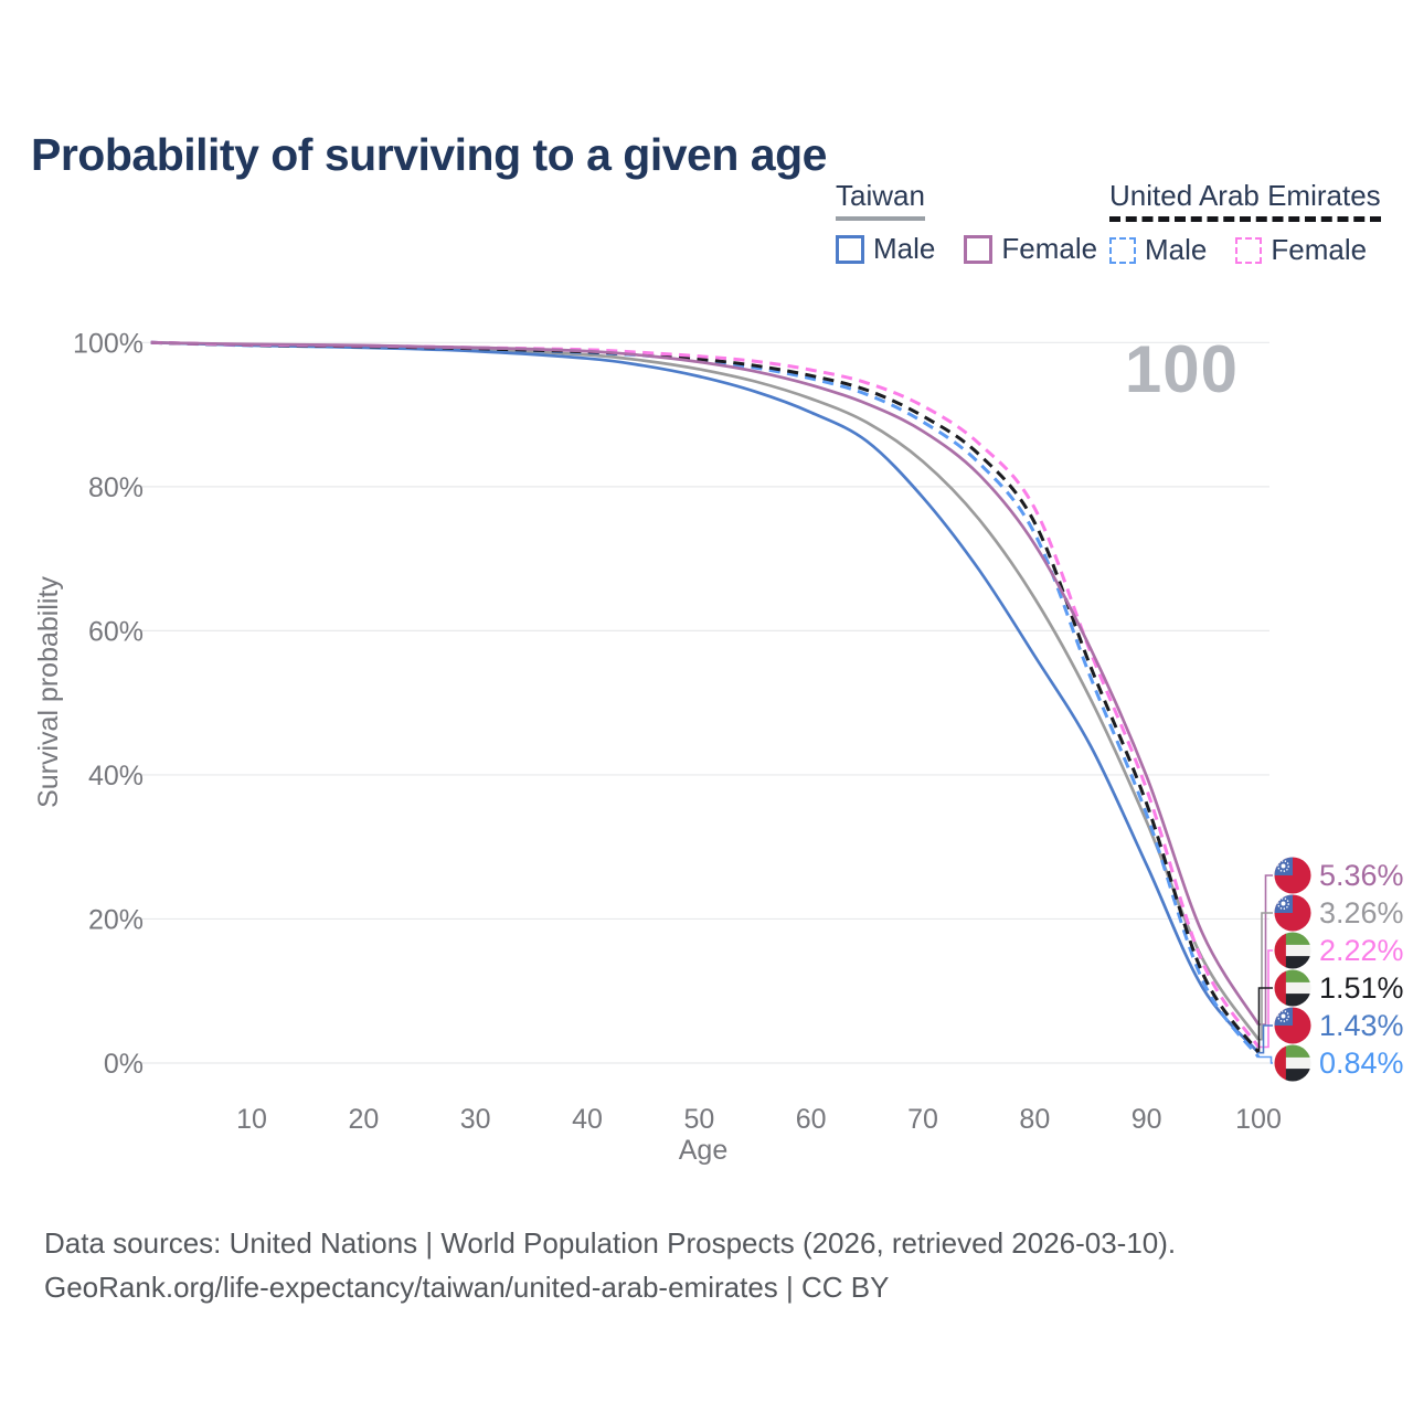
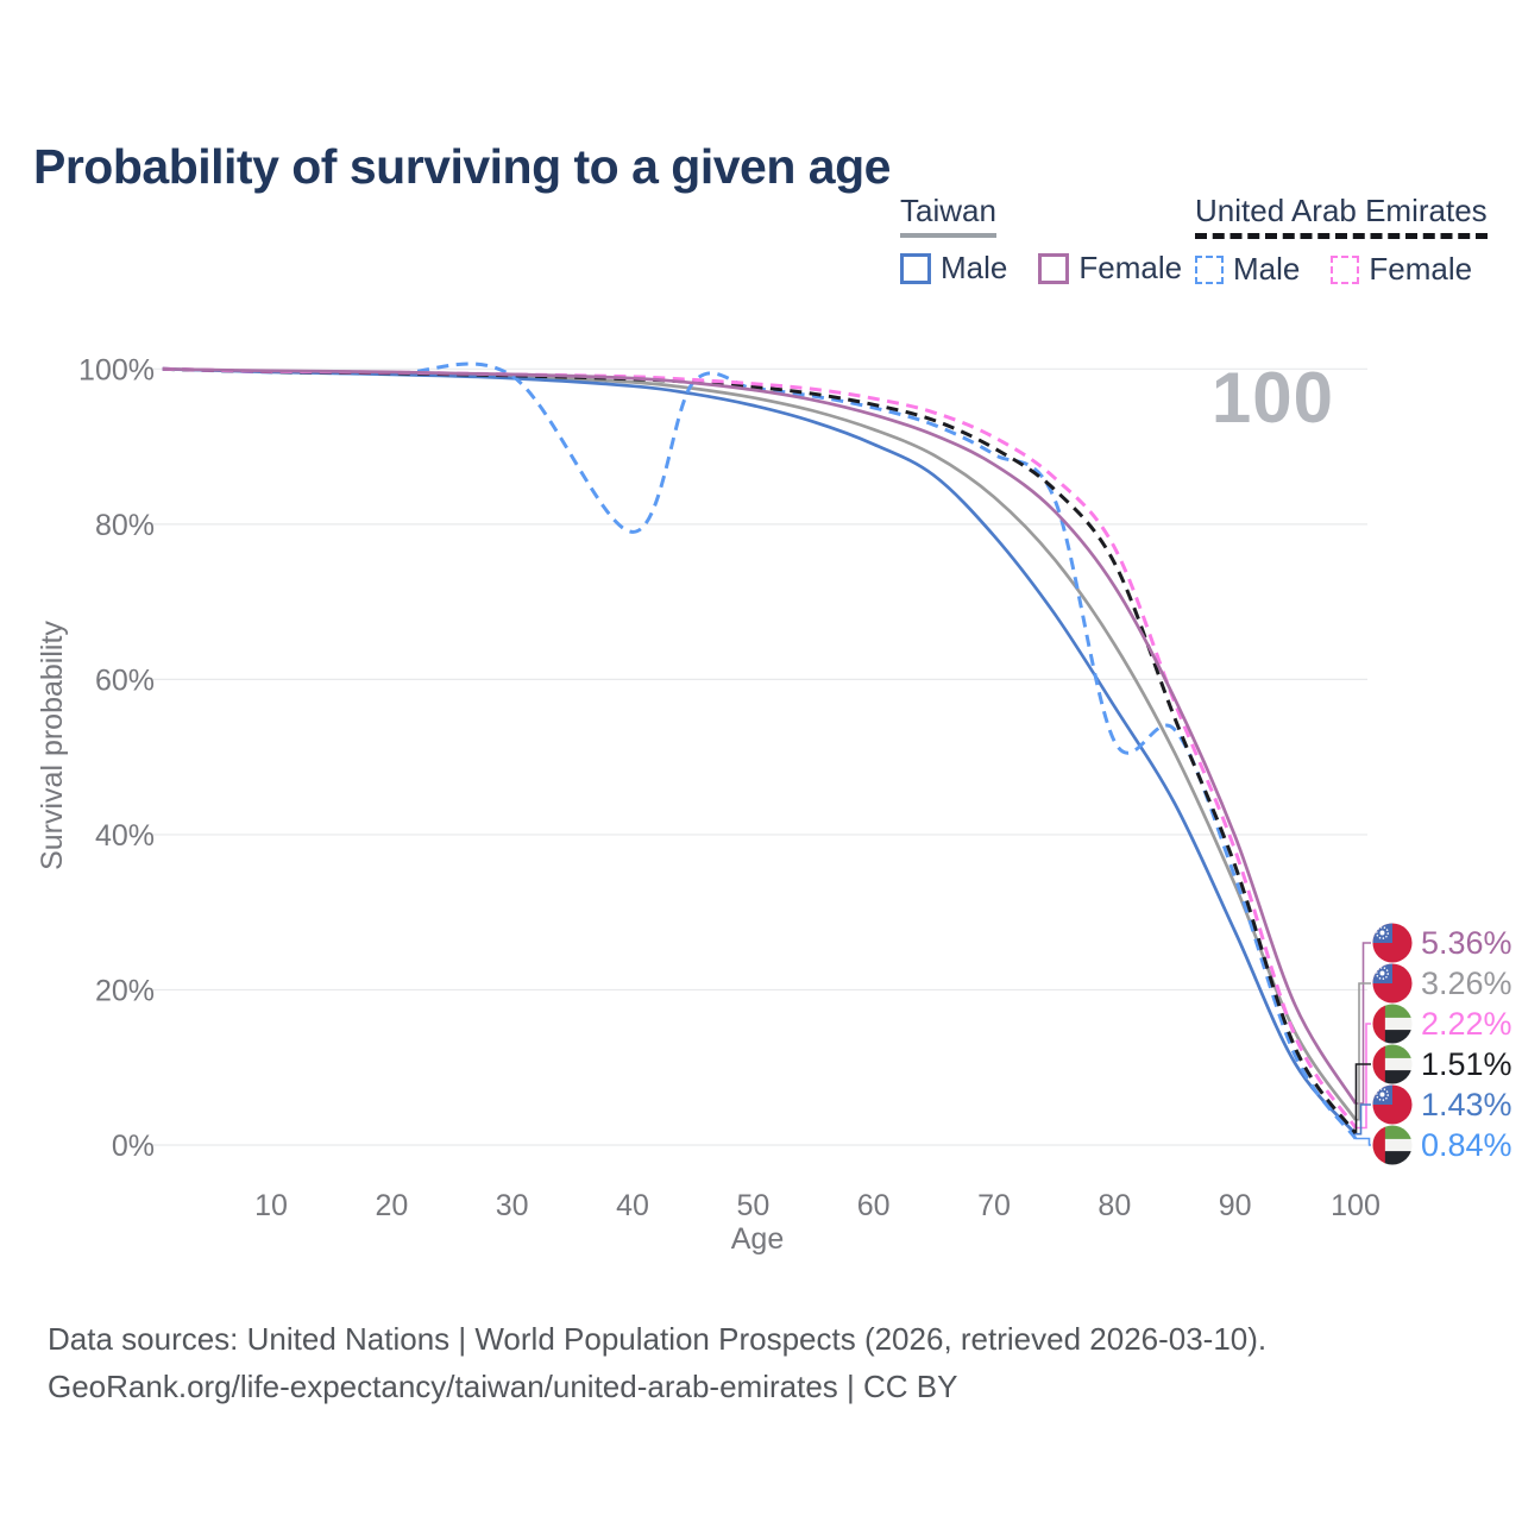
United Arab Emirates Male/40: 99% -> 79%
United Arab Emirates Male/80: 74% -> 52%
